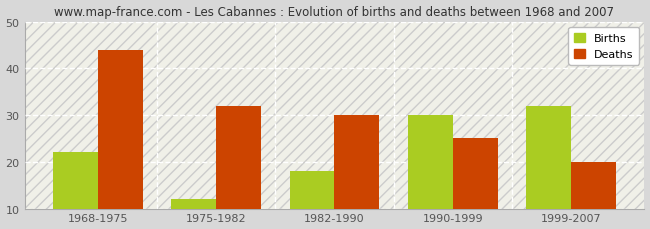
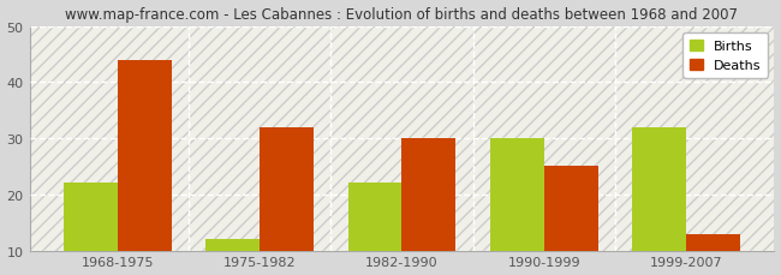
Births/1982-1990: 18 -> 22
Deaths/1999-2007: 20 -> 13
